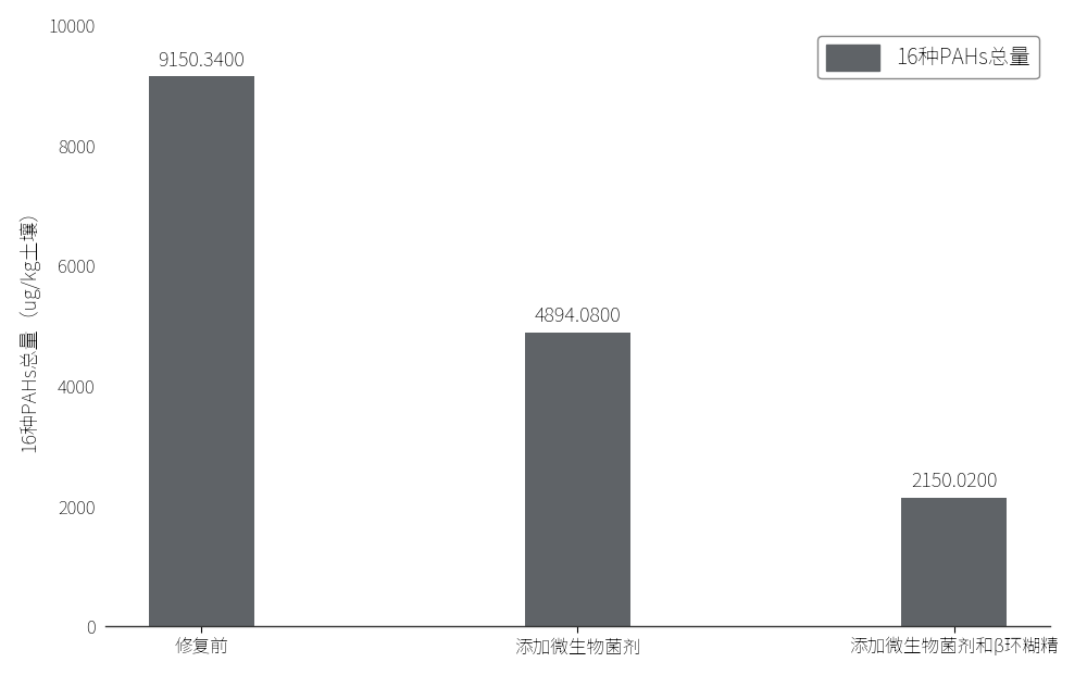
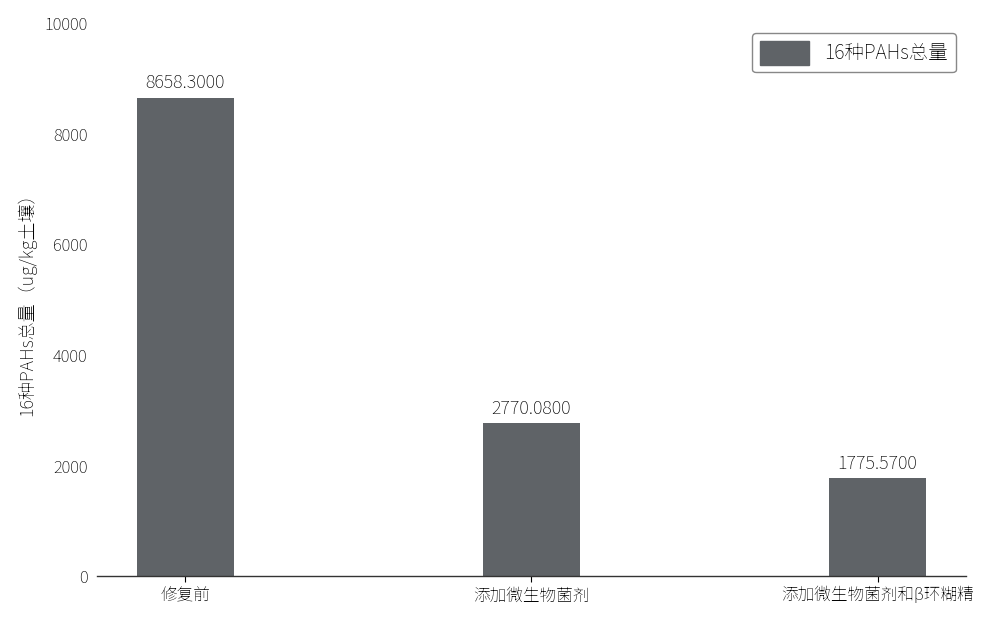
修复前: 9150.3400 -> 8658.3000
添加微生物菌剂: 4894.0800 -> 2770.0800
添加微生物菌剂和β环糊精: 2150.0200 -> 1775.5700
